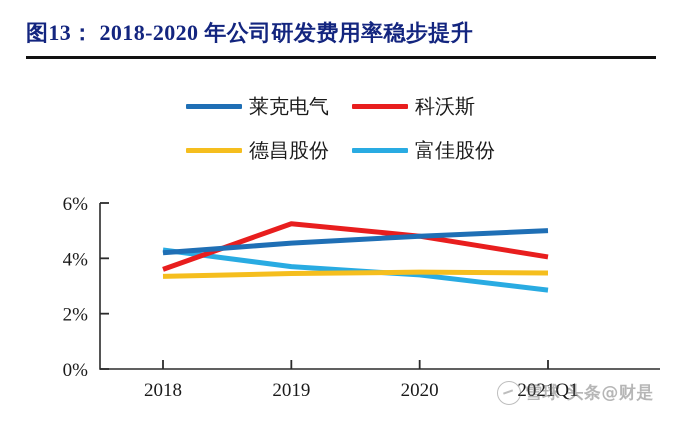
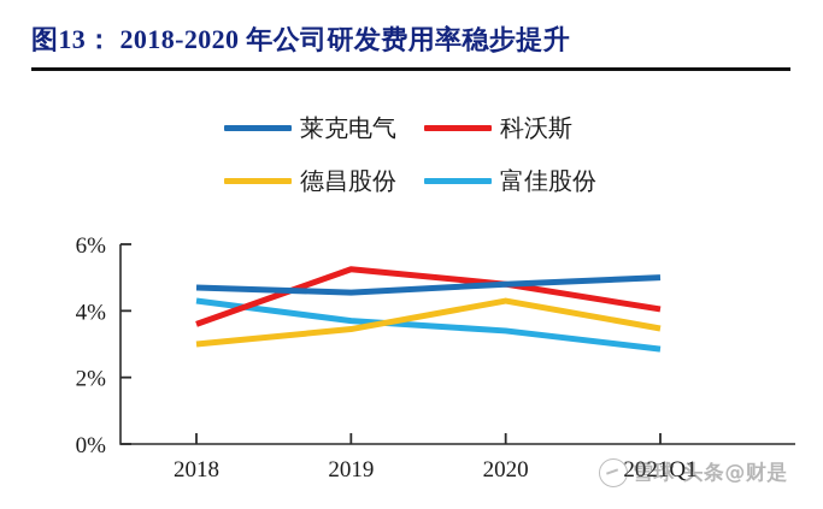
莱克电气/2018: 4.2% -> 4.7%
德昌股份/2018: 3.4% -> 3.0%
德昌股份/2020: 3.5% -> 4.3%
